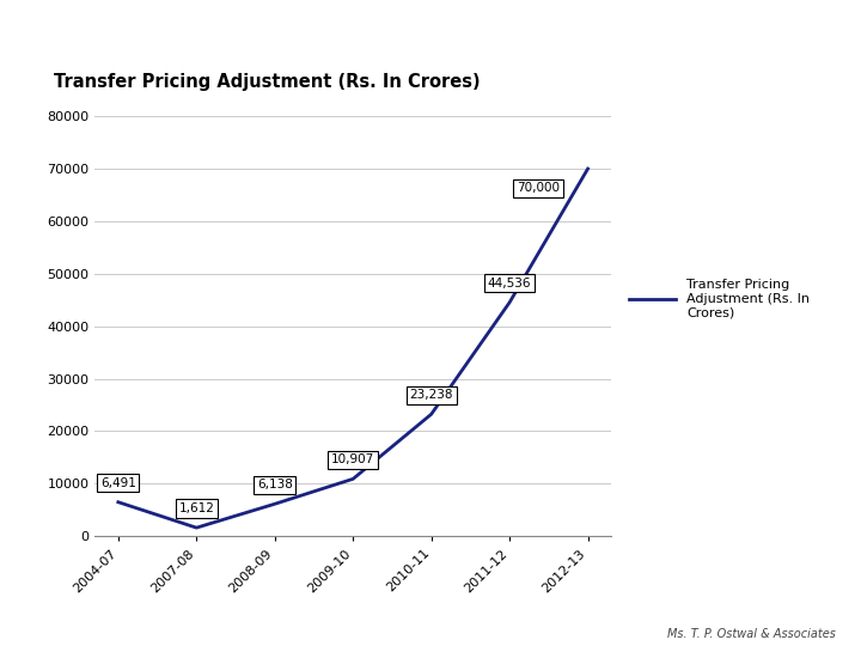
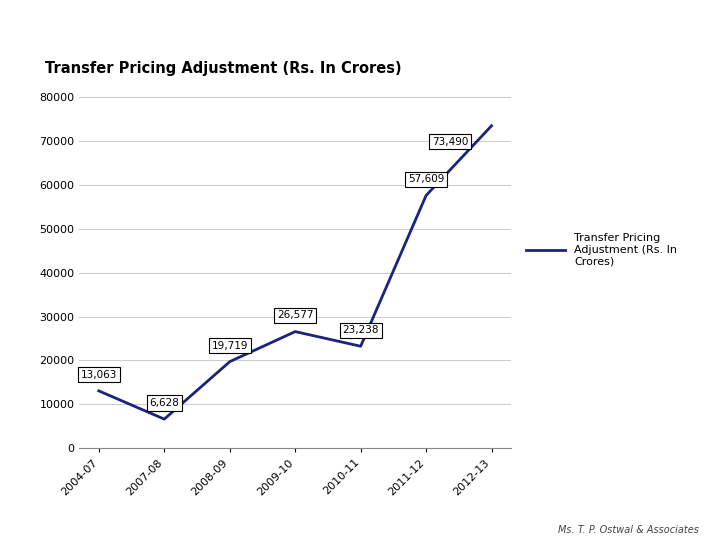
2004-07: 6,491 -> 13,063
2007-08: 1,612 -> 6,628
2008-09: 6,138 -> 19,719
2009-10: 10,907 -> 26,577
2011-12: 44,536 -> 57,609
2012-13: 70,000 -> 73,490
